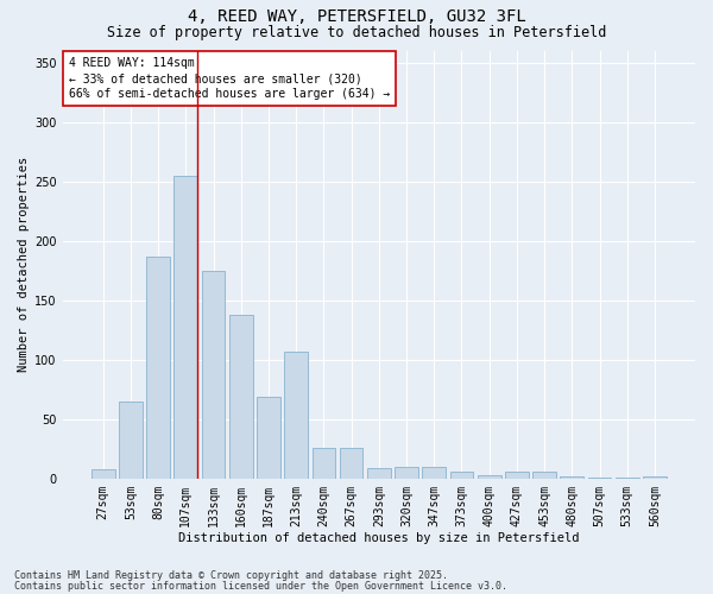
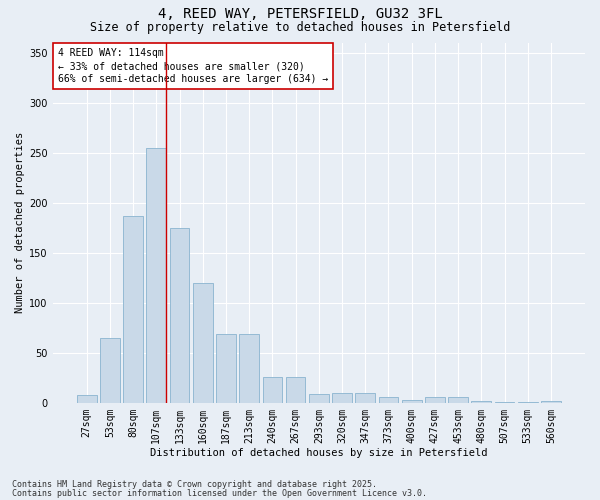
160sqm: 138 -> 120
213sqm: 107 -> 69
